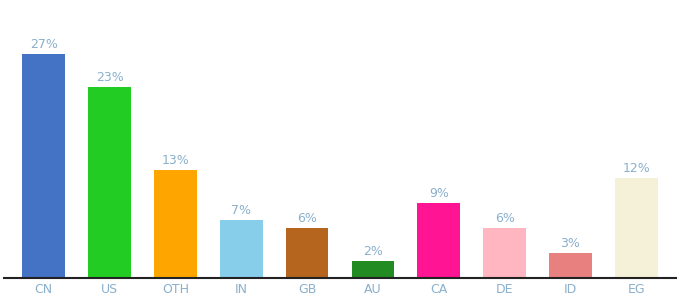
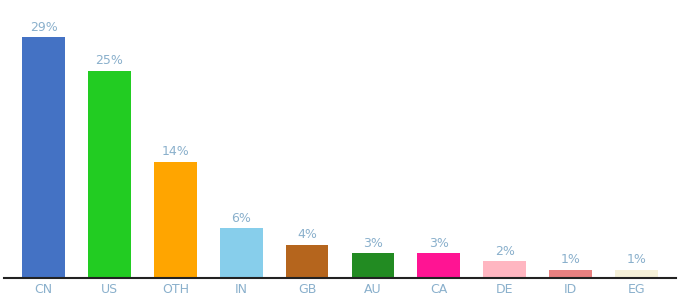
CN: 27% -> 29%
US: 23% -> 25%
OTH: 13% -> 14%
IN: 7% -> 6%
GB: 6% -> 4%
AU: 2% -> 3%
CA: 9% -> 3%
DE: 6% -> 2%
ID: 3% -> 1%
EG: 12% -> 1%
